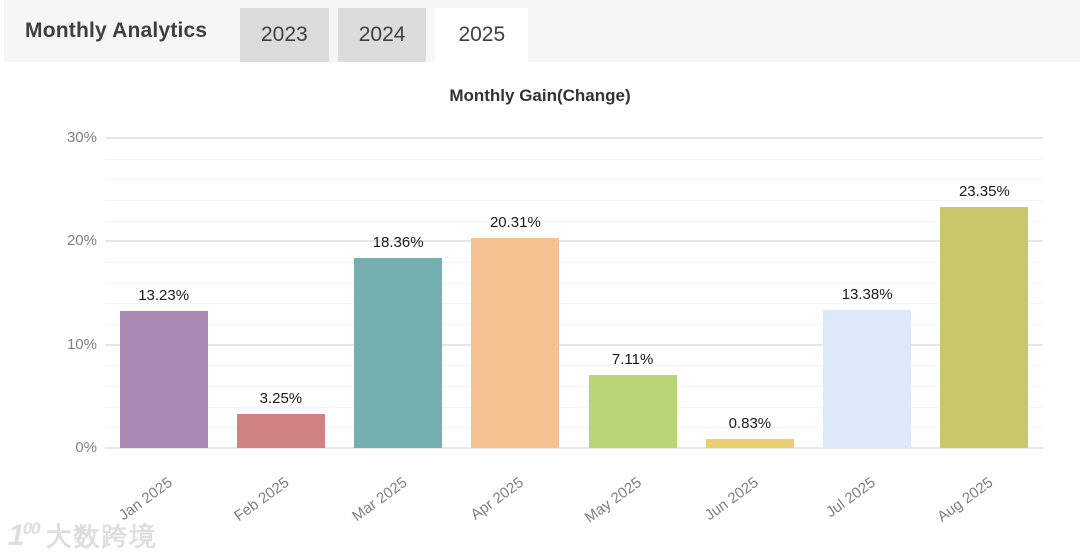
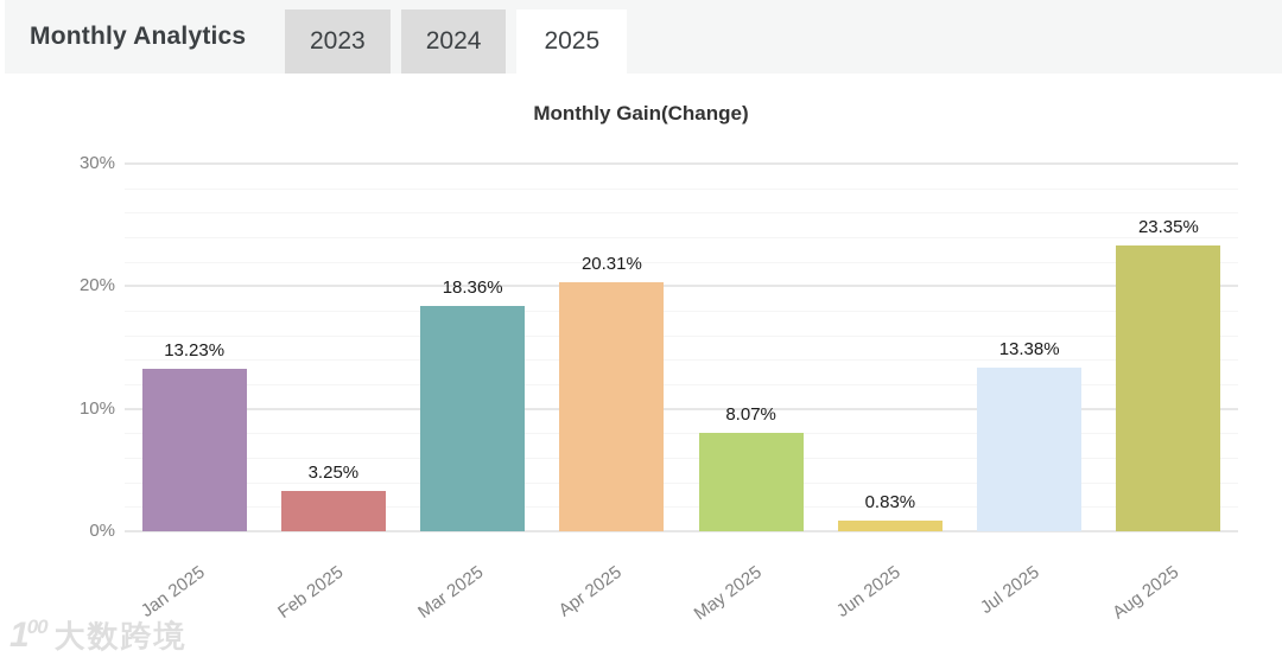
May 2025: 7.11% -> 8.07%
